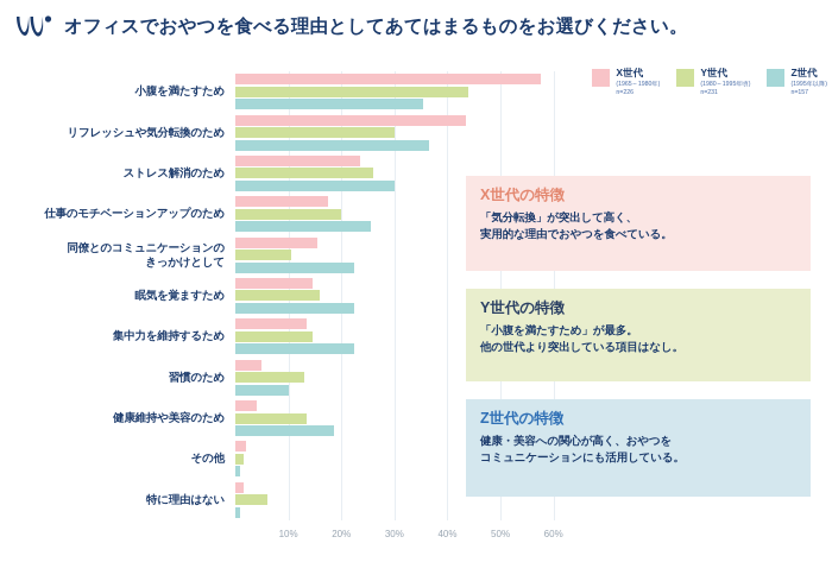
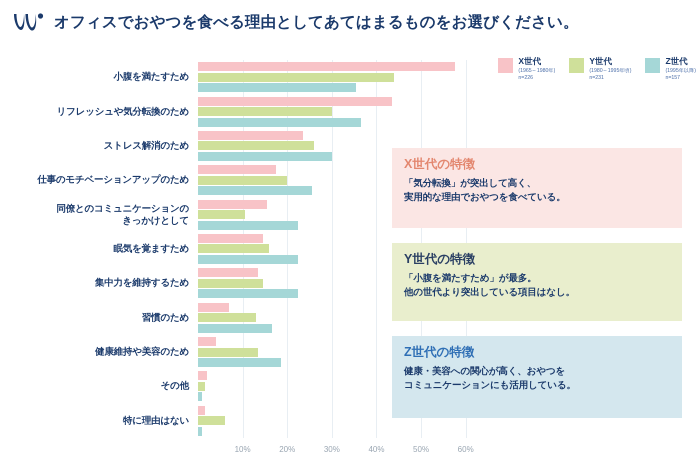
X世代/習慣のため: 5% -> 7%
Z世代/習慣のため: 10% -> 16%
